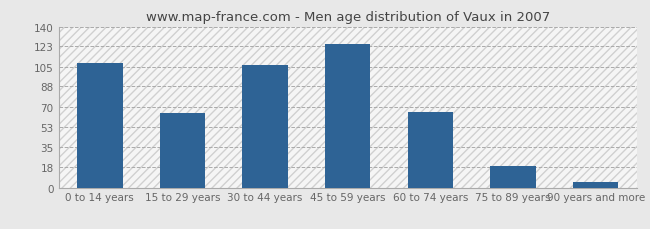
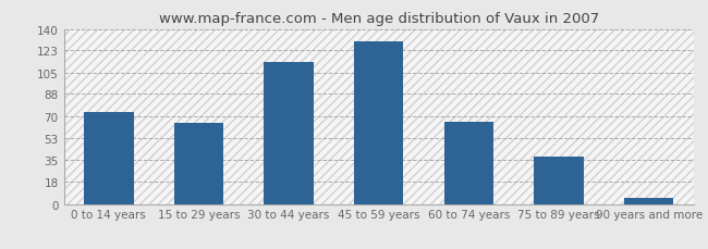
0 to 14 years: 108 -> 74
30 to 44 years: 107 -> 114
45 to 59 years: 125 -> 130
75 to 89 years: 19 -> 38
